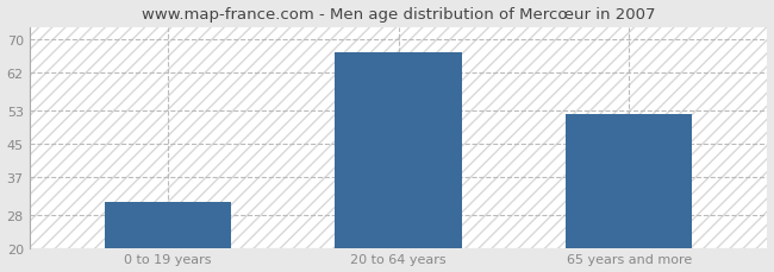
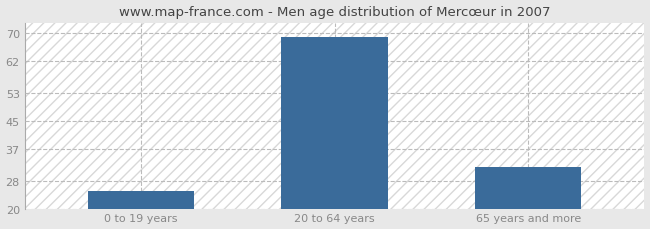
0 to 19 years: 31 -> 25
20 to 64 years: 67 -> 69
65 years and more: 52 -> 32
